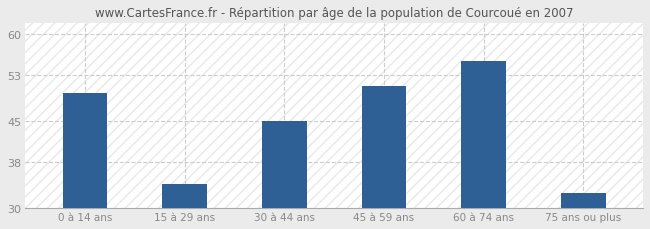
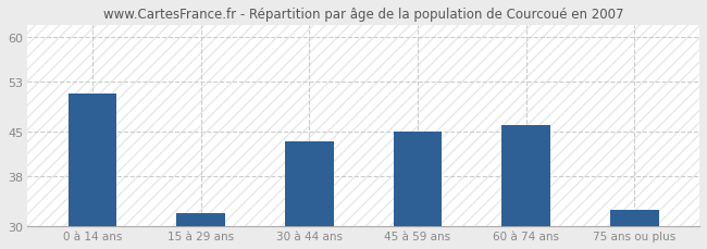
0 à 14 ans: 49.8 -> 51.0
15 à 29 ans: 34.2 -> 32.0
30 à 44 ans: 45.0 -> 43.5
45 à 59 ans: 51.0 -> 45.0
60 à 74 ans: 55.4 -> 46.0
